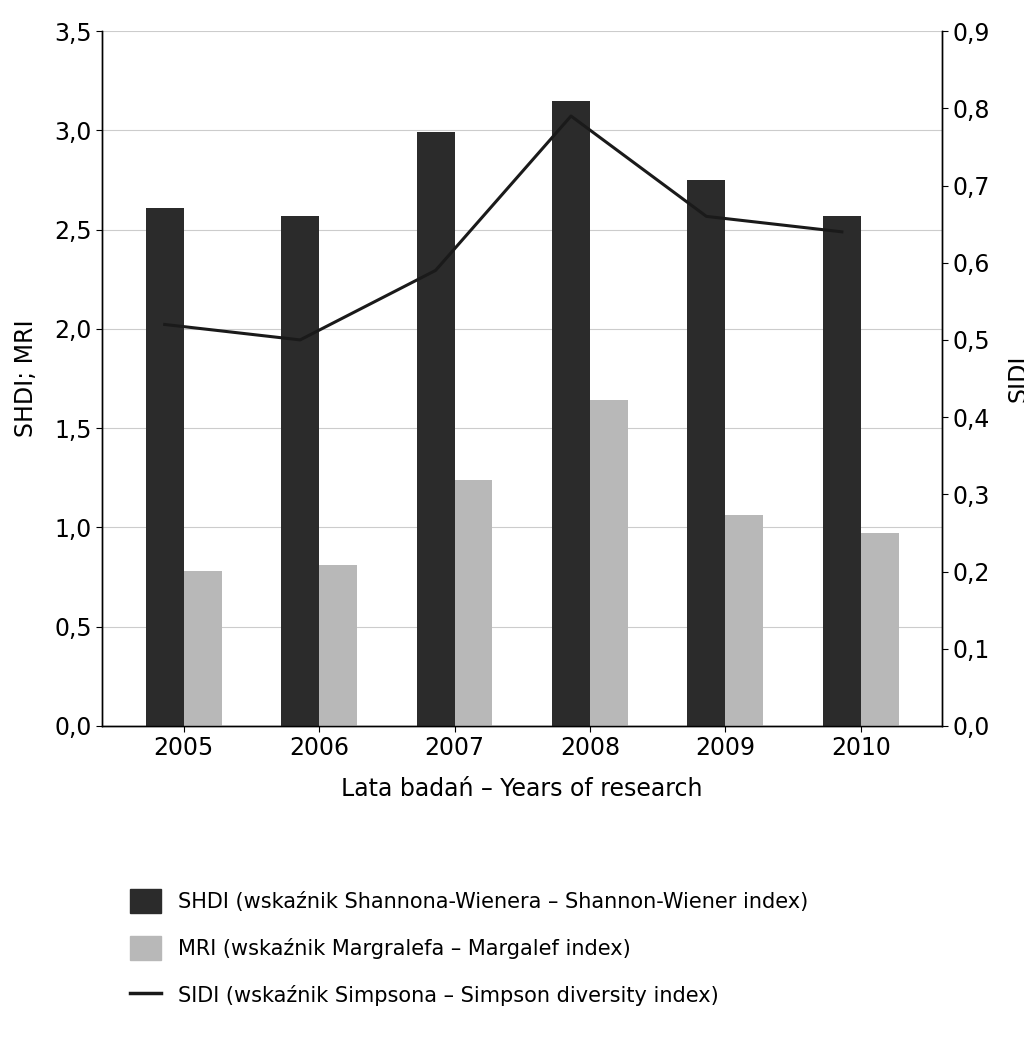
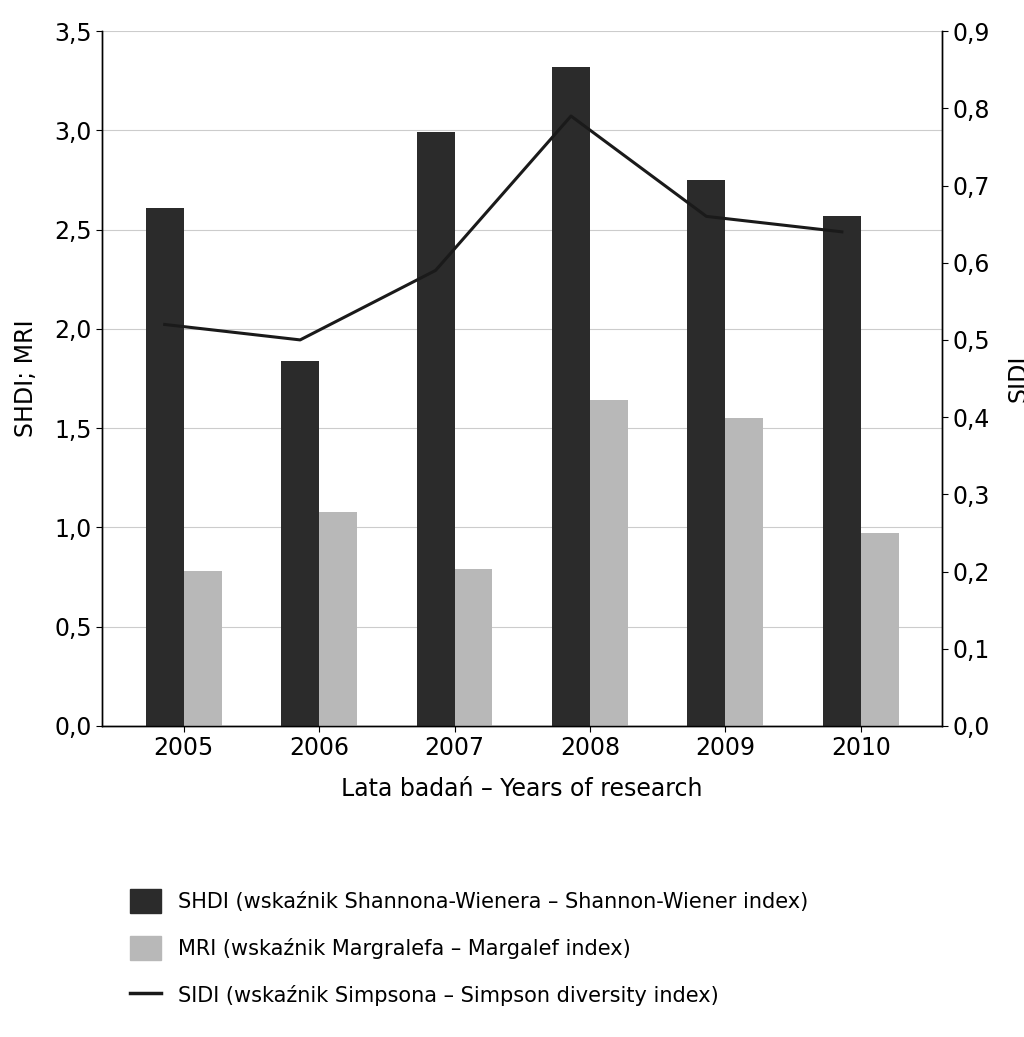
SHDI (wskaźnik Shannona-Wienera – Shannon-Wiener index)/2006: 2,57 -> 1,84
MRI (wskaźnik Margralefa – Margalef index)/2006: 0,81 -> 1,08
MRI (wskaźnik Margralefa – Margalef index)/2007: 1,24 -> 0,79
SHDI (wskaźnik Shannona-Wienera – Shannon-Wiener index)/2008: 3,15 -> 3,32
MRI (wskaźnik Margralefa – Margalef index)/2009: 1,06 -> 1,55
